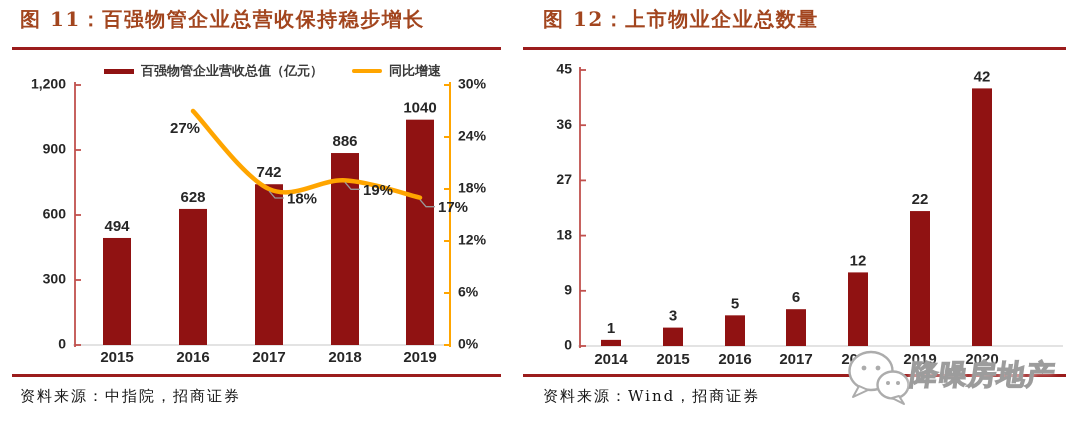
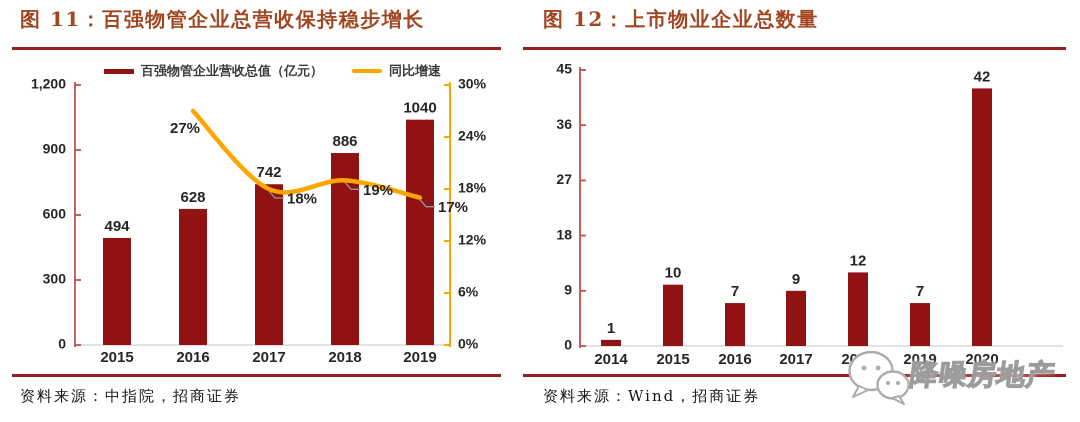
上市物业企业总数量/2015: 3 -> 10
上市物业企业总数量/2016: 5 -> 7
上市物业企业总数量/2017: 6 -> 9
上市物业企业总数量/2019: 22 -> 7
